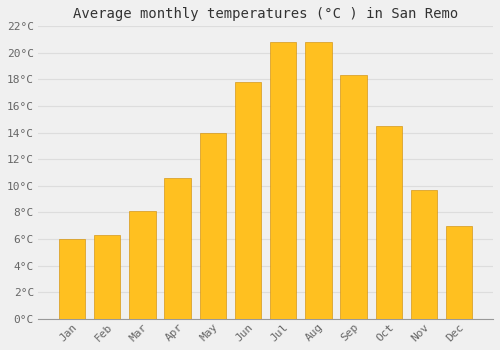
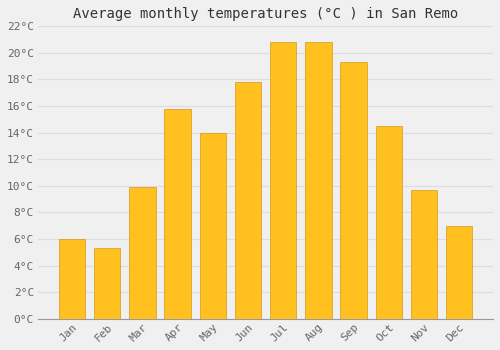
Feb: 6.3°C -> 5.3°C
Mar: 8.1°C -> 9.9°C
Apr: 10.6°C -> 15.8°C
Sep: 18.3°C -> 19.3°C
